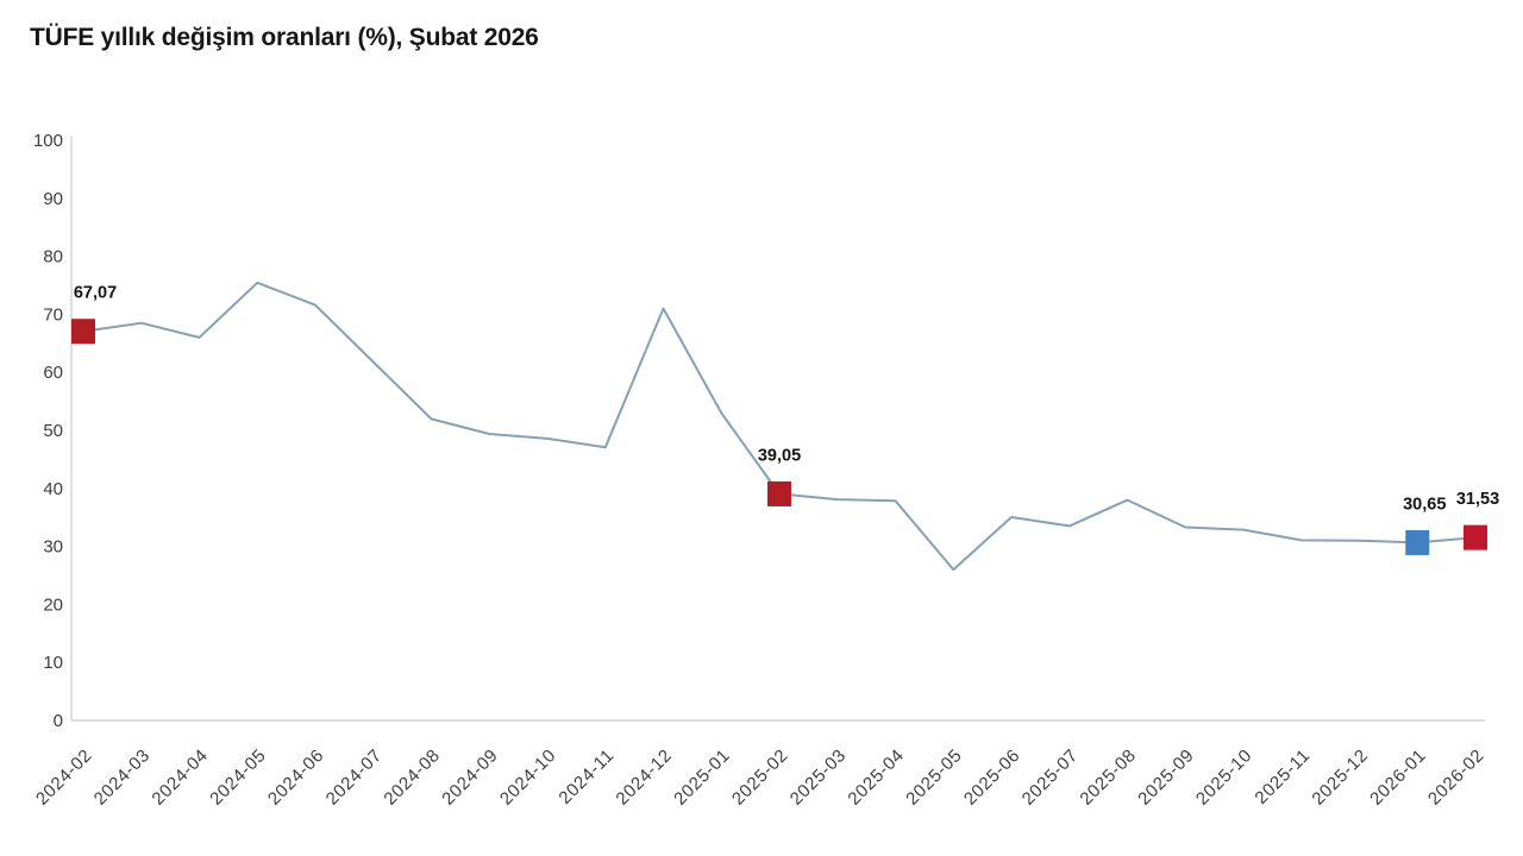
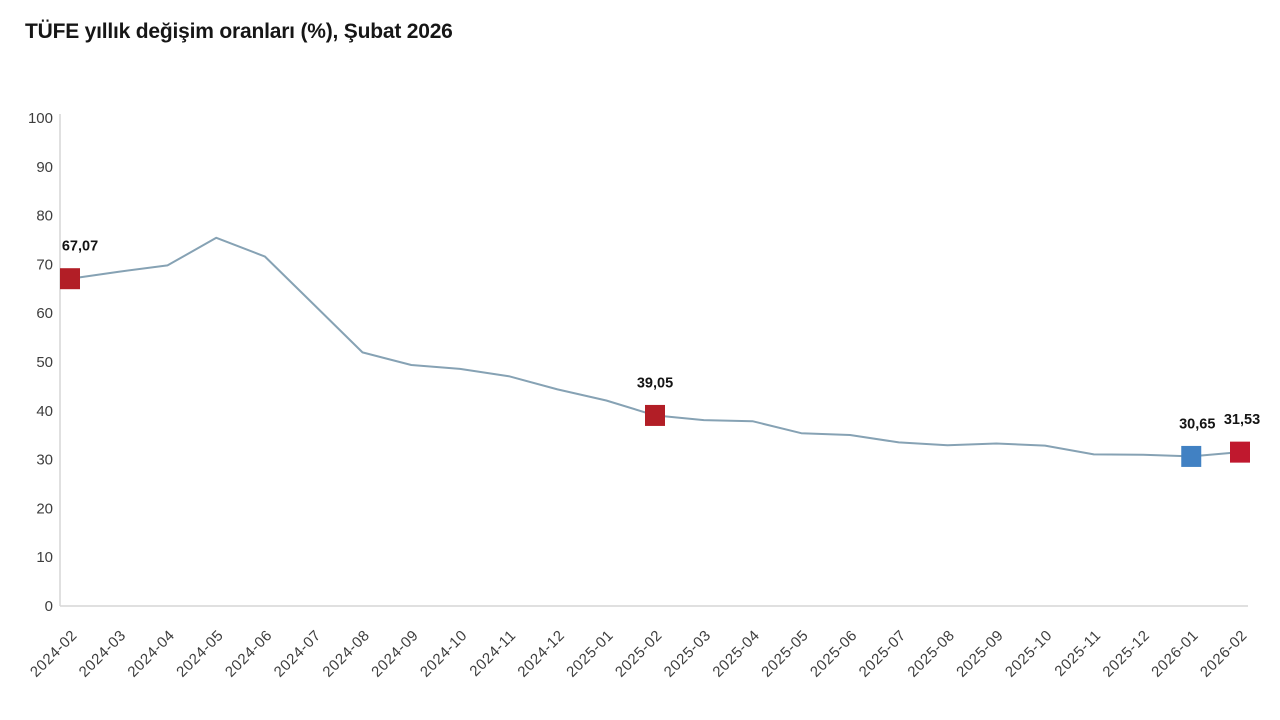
2024-04: 66 -> 70
2024-12: 71 -> 44
2025-01: 53 -> 42
2025-05: 26 -> 35
2025-08: 38 -> 33
